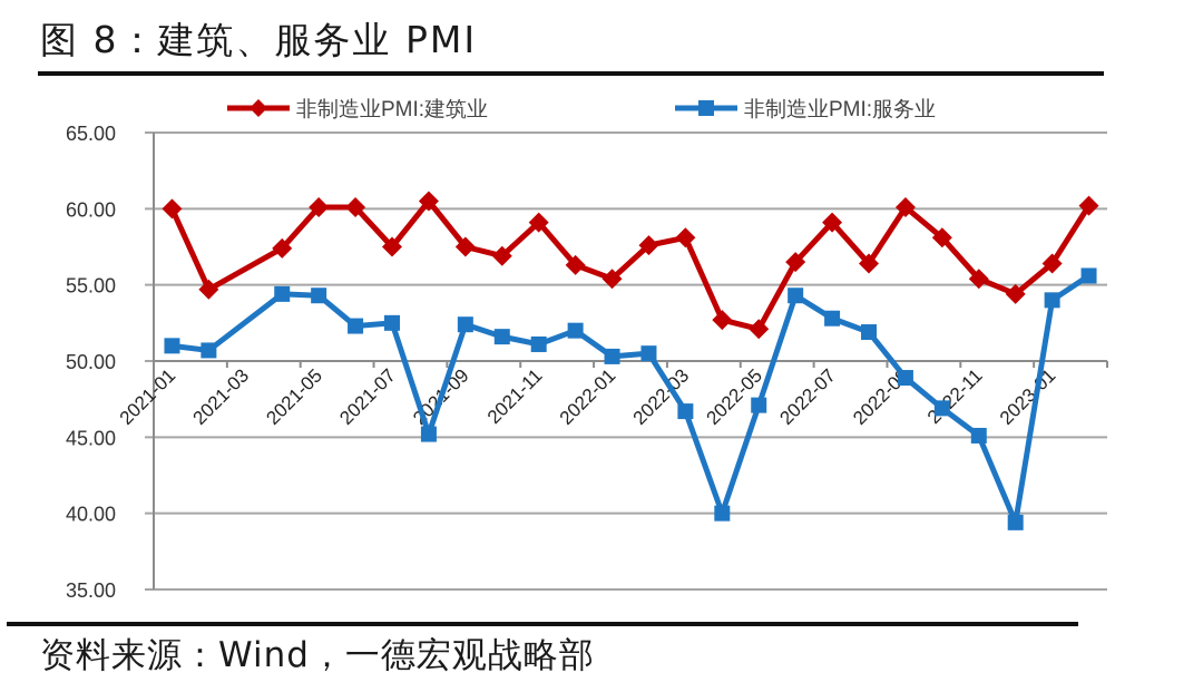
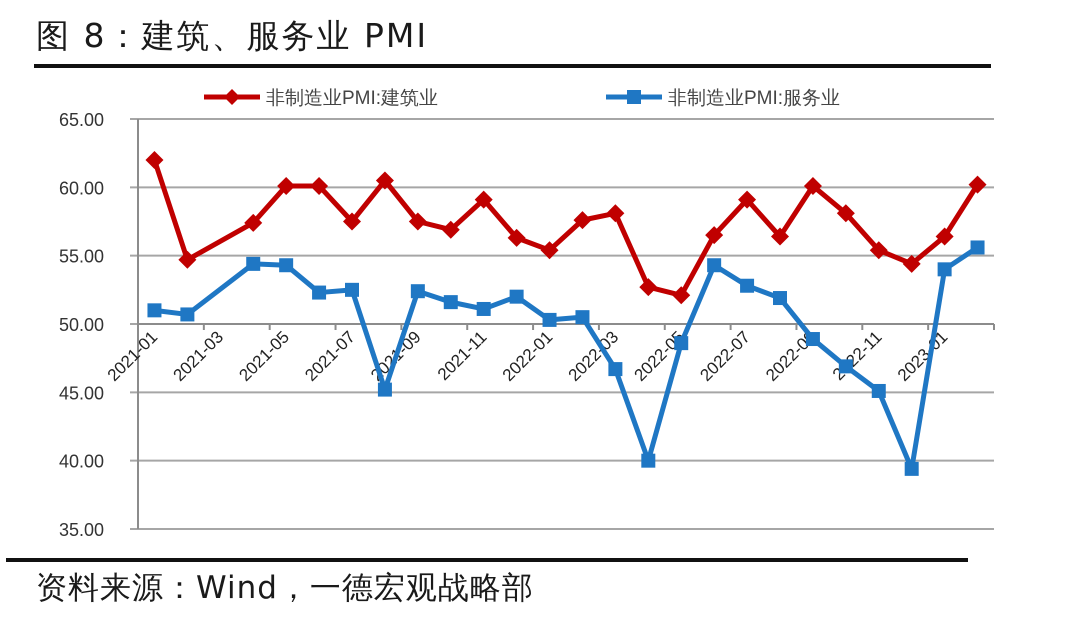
非制造业PMI:建筑业/2021-01: 60.0 -> 62.0
非制造业PMI:服务业/2022-05: 47.1 -> 48.6
